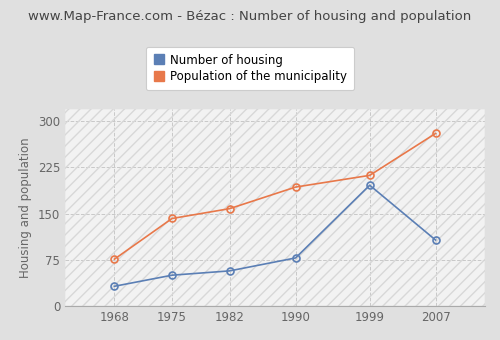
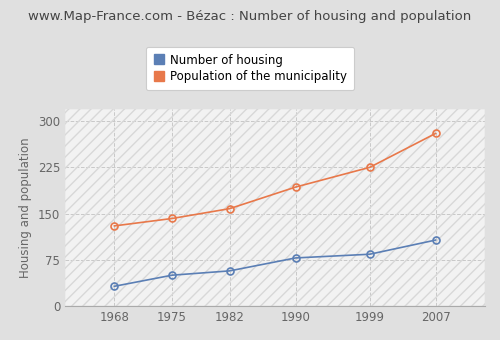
Population of the municipality/1968: 76 -> 130
Number of housing/1999: 196 -> 84
Population of the municipality/1999: 212 -> 225
